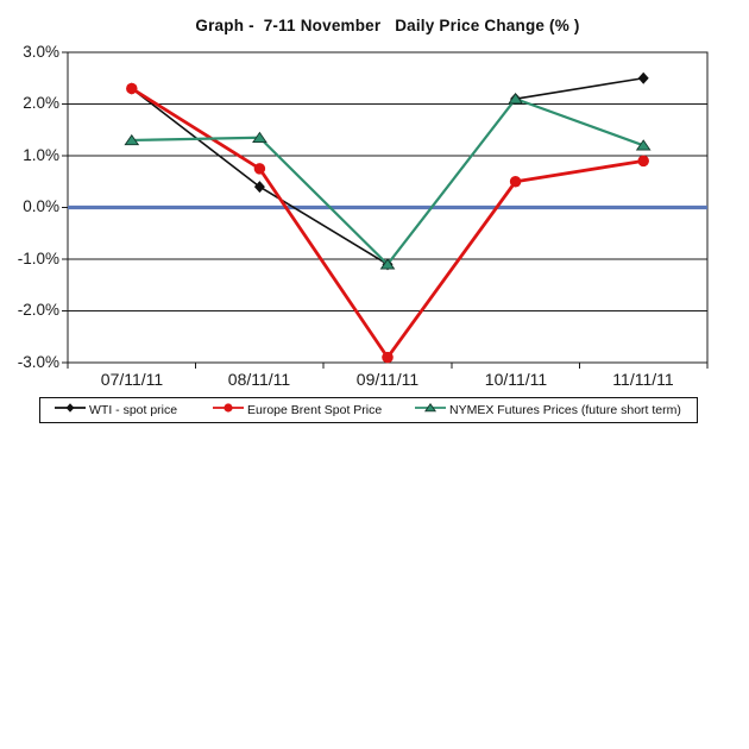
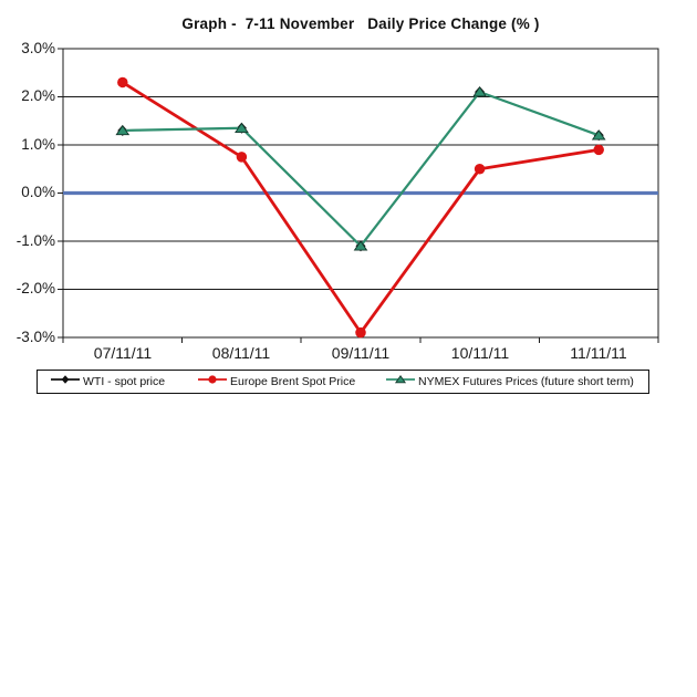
WTI - spot price/07/11/11: 2.3% -> 1.3%
WTI - spot price/08/11/11: 0.4% -> 1.4%
WTI - spot price/11/11/11: 2.5% -> 1.2%
